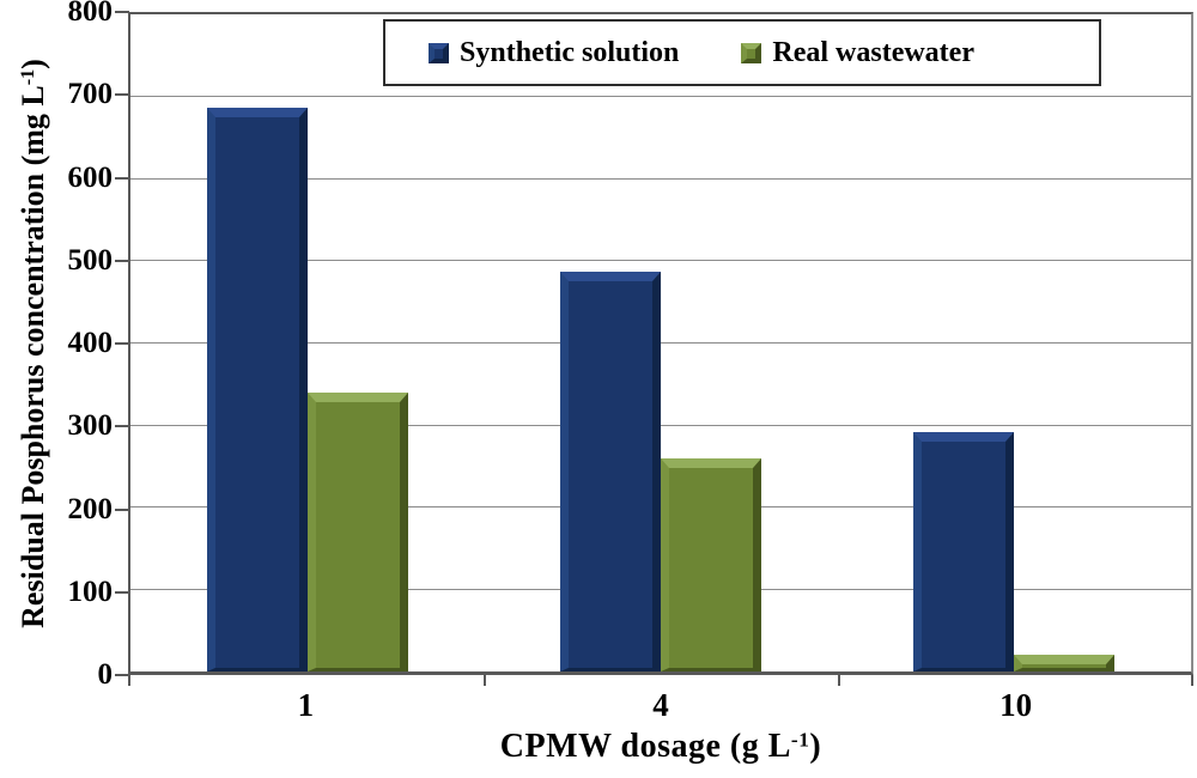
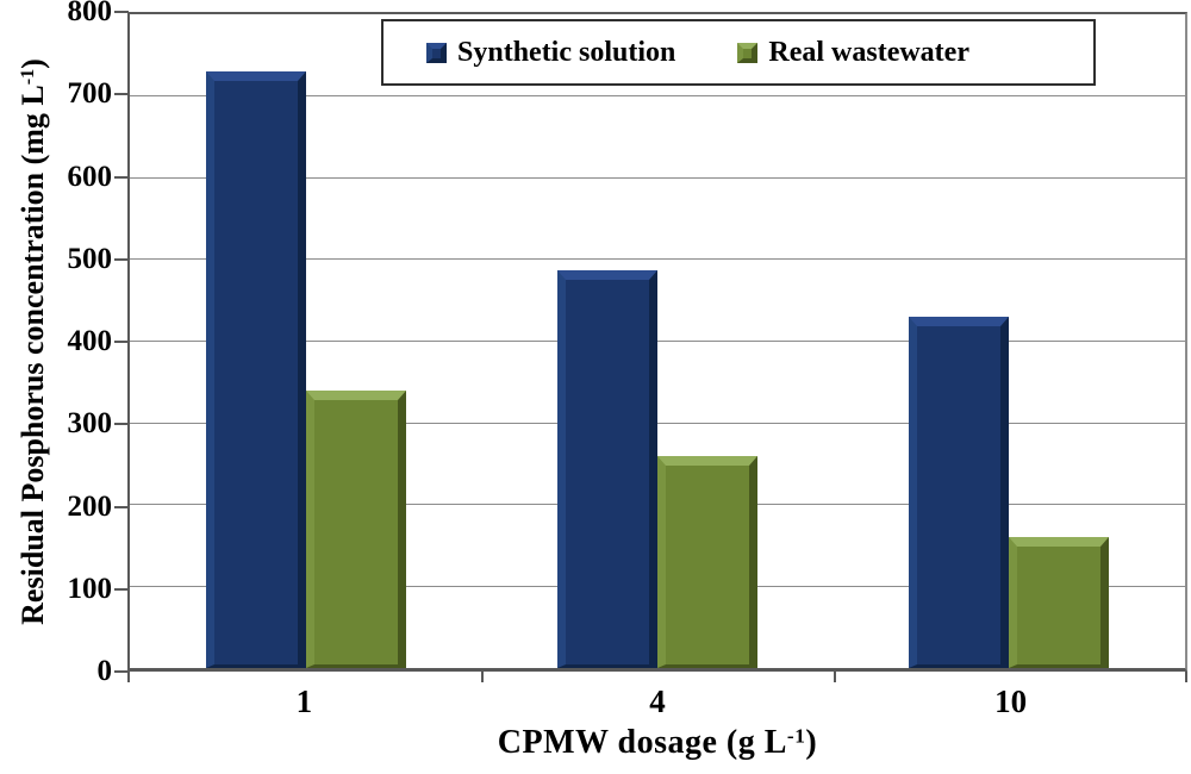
Synthetic solution/1: 690 -> 730
Synthetic solution/10: 290 -> 430
Real wastewater/10: 20 -> 160
